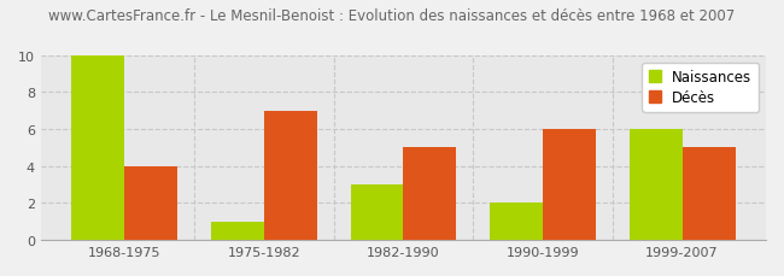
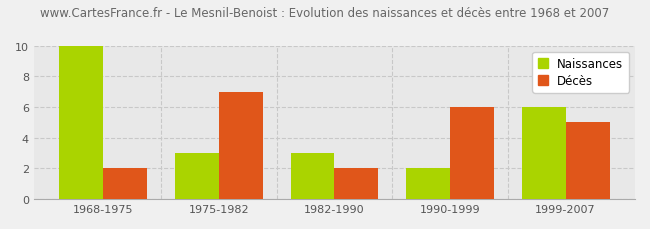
Décès/1968-1975: 4 -> 2
Naissances/1975-1982: 1 -> 3
Décès/1982-1990: 5 -> 2
